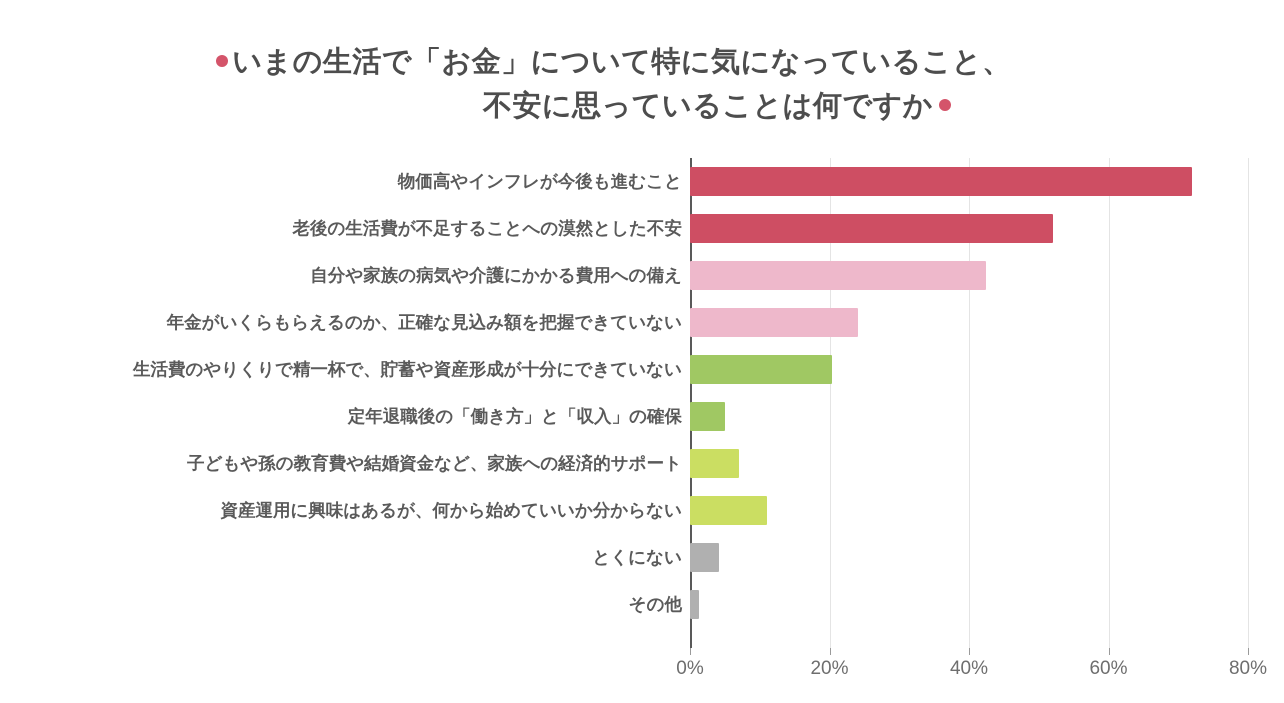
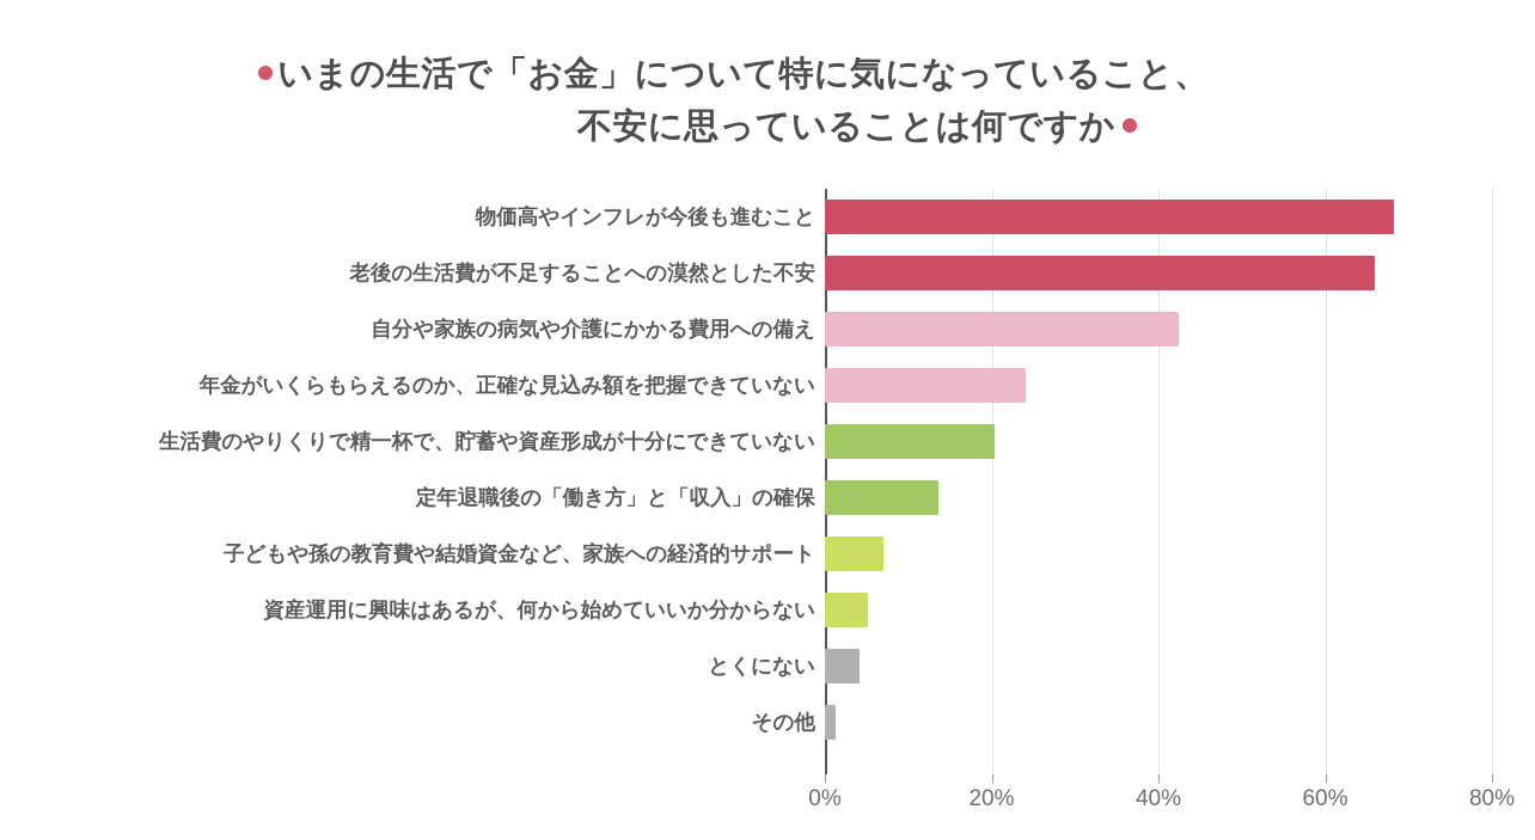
物価高やインフレが今後も進むこと: 72% -> 68%
老後の生活費が不足することへの漠然とした不安: 52% -> 66%
定年退職後の「働き方」と「収入」の確保: 5% -> 14%
資産運用に興味はあるが、何から始めていいか分からない: 11% -> 5%
